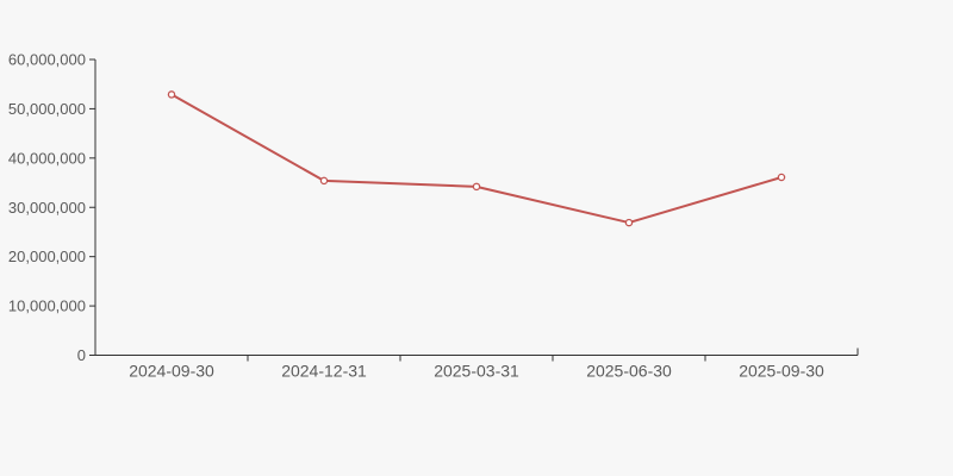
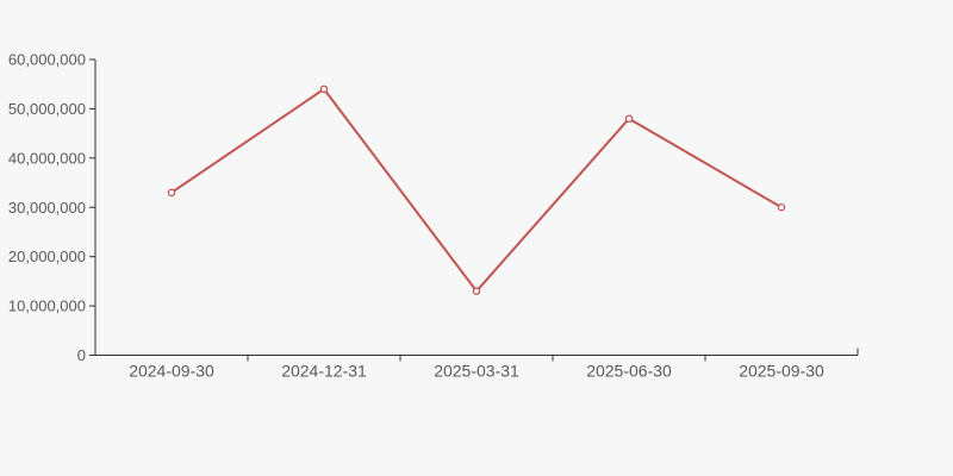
2024-09-30: 53000000 -> 33000000
2024-12-31: 35000000 -> 54000000
2025-03-31: 34000000 -> 13000000
2025-06-30: 27000000 -> 48000000
2025-09-30: 36000000 -> 30000000
